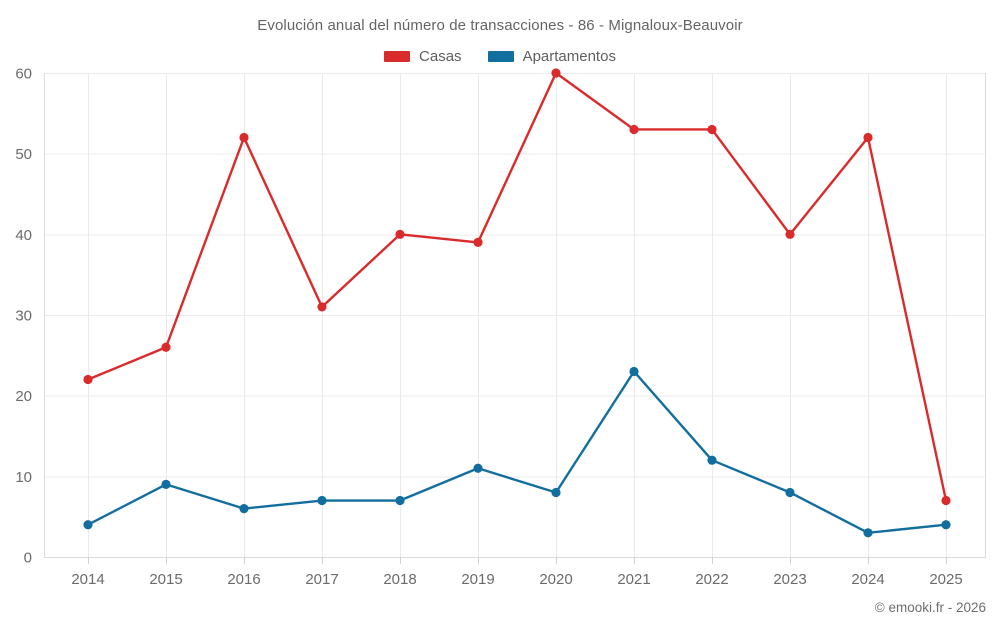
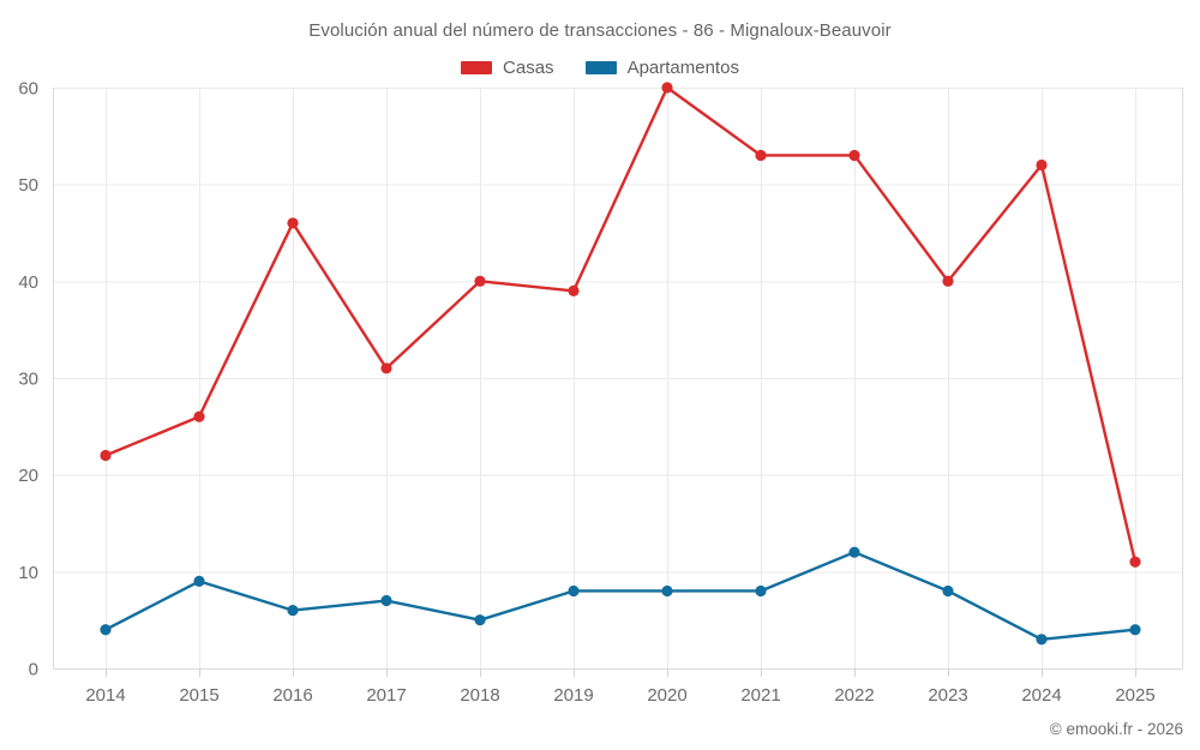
Casas/2016: 52 -> 46
Apartamentos/2018: 7 -> 5
Apartamentos/2019: 11 -> 8
Apartamentos/2021: 23 -> 8
Casas/2025: 7 -> 11
